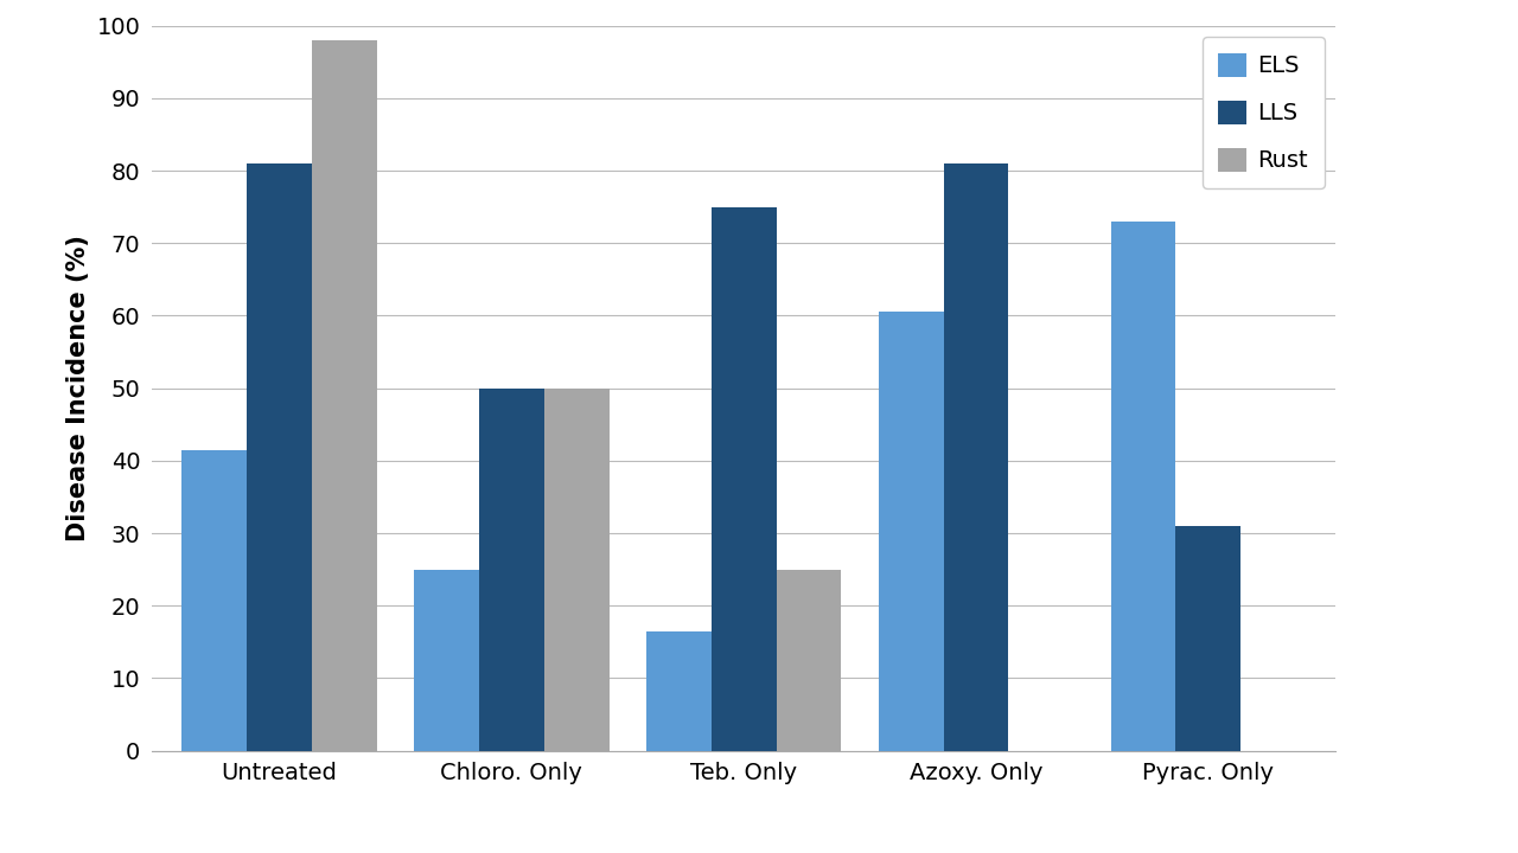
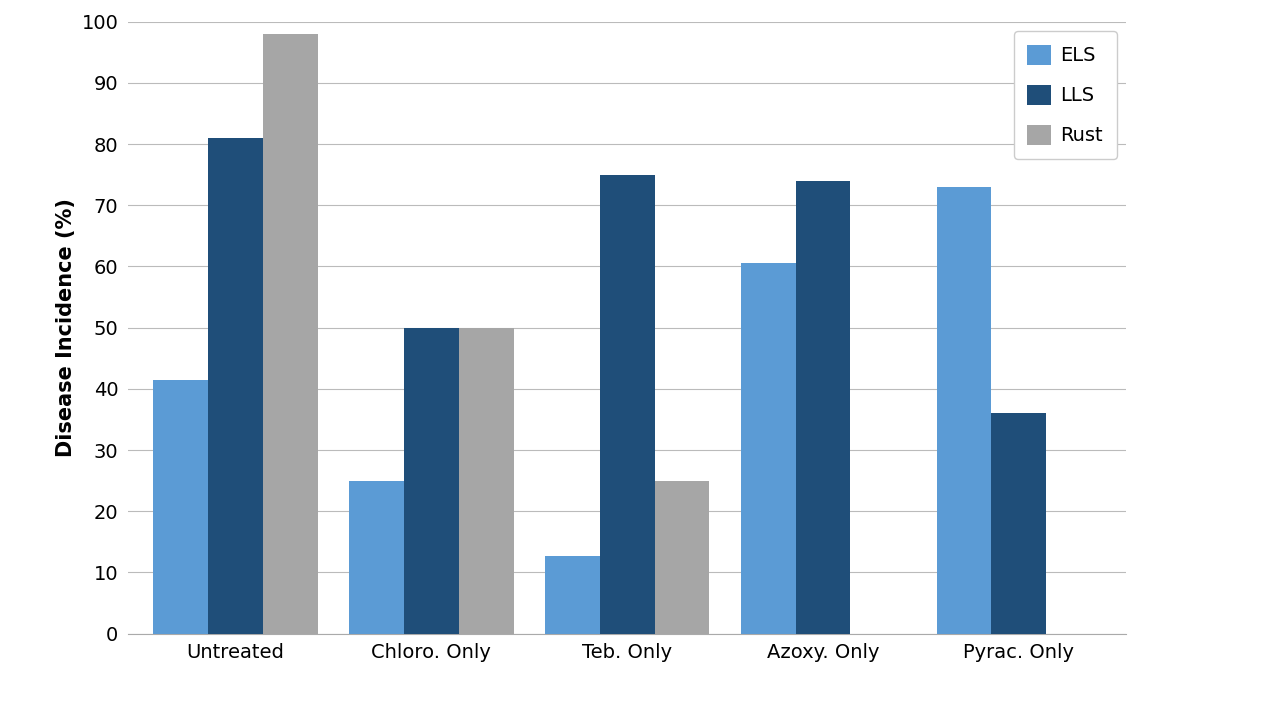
ELS/Teb. Only: 16.5 -> 12.6
LLS/Azoxy. Only: 81 -> 74
LLS/Pyrac. Only: 31 -> 36
